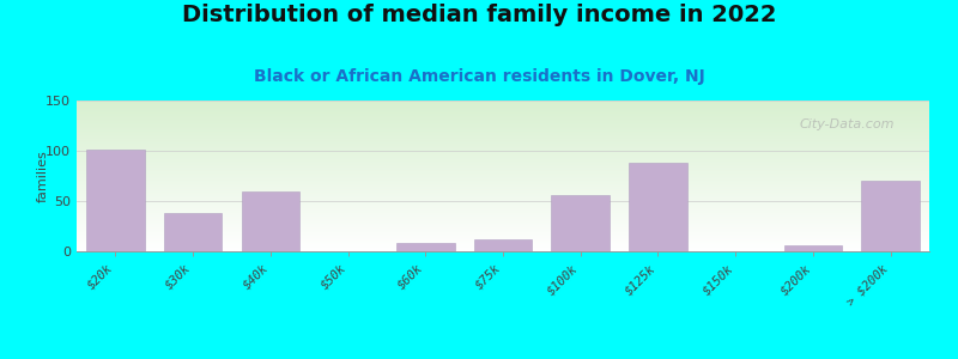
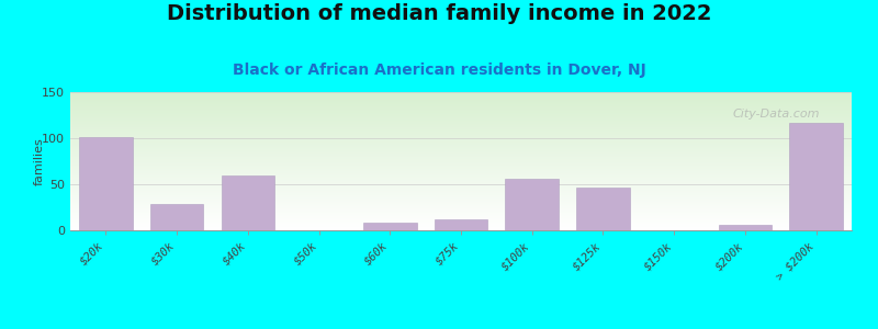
$30k: 38 -> 29
$125k: 88 -> 47
> $200k: 70 -> 117
